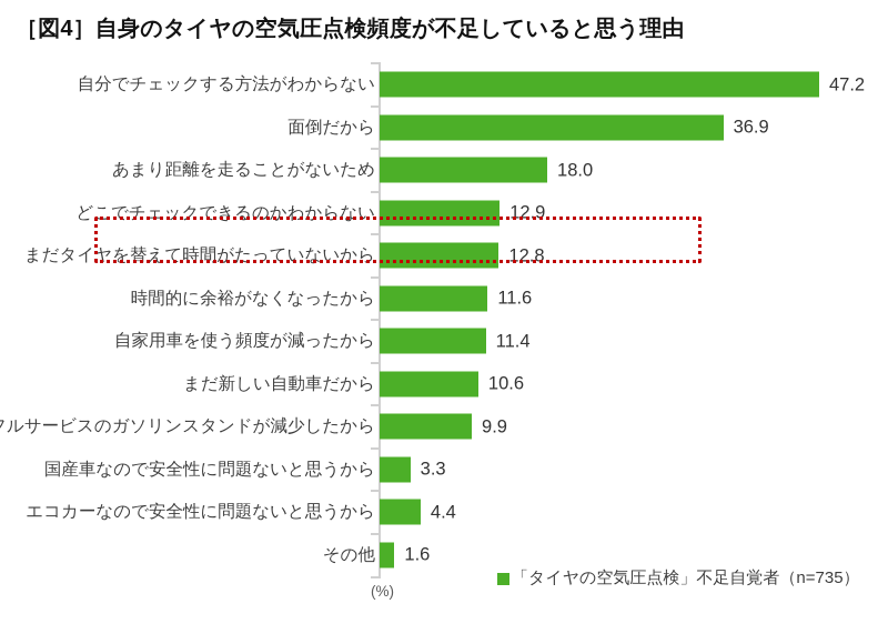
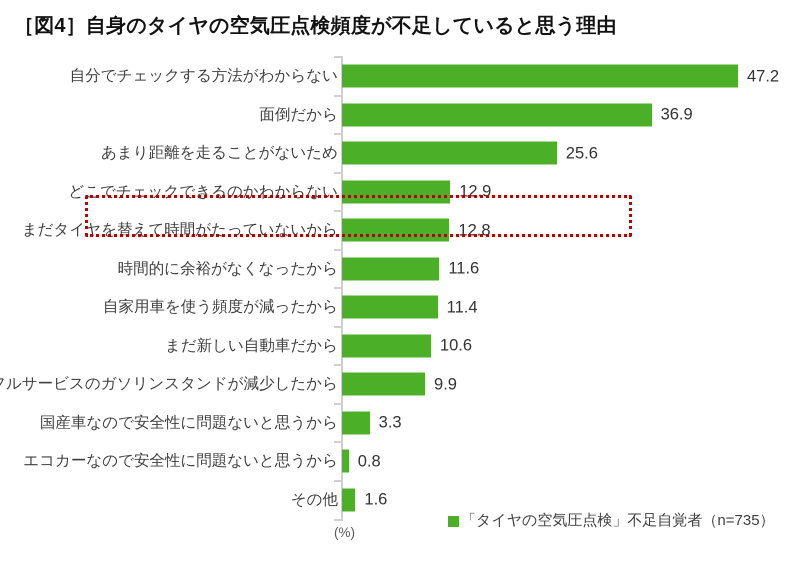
あまり距離を走ることがないため: 18.0 -> 25.6
エコカーなので安全性に問題ないと思うから: 4.4 -> 0.8
